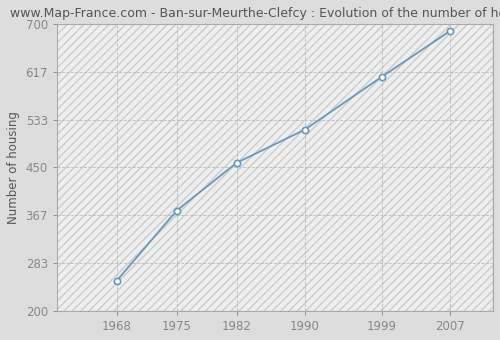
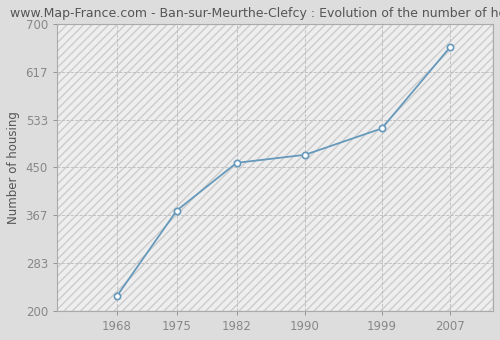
1968: 253 -> 226
1990: 516 -> 472
1999: 608 -> 518
2007: 688 -> 660
